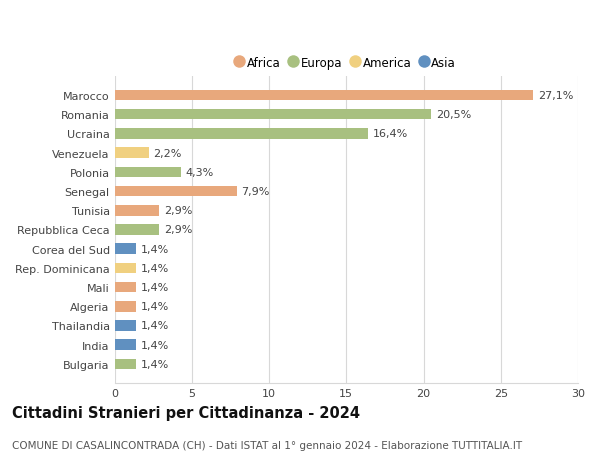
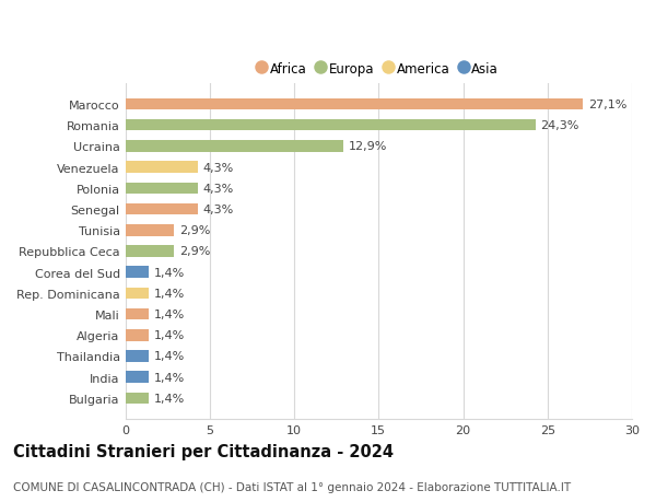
Romania: 20,5% -> 24,3%
Ucraina: 16,4% -> 12,9%
Venezuela: 2,2% -> 4,3%
Senegal: 7,9% -> 4,3%
